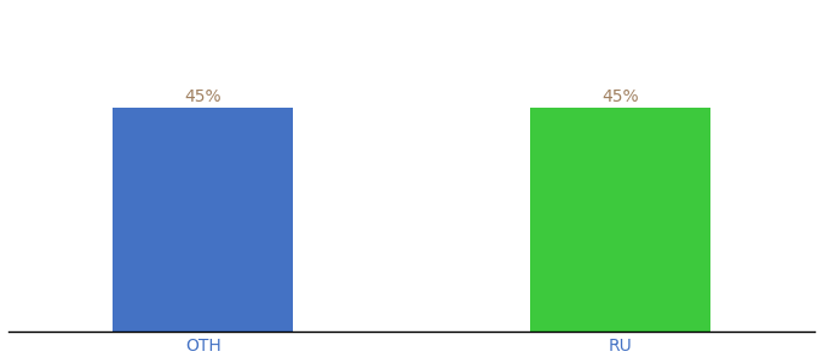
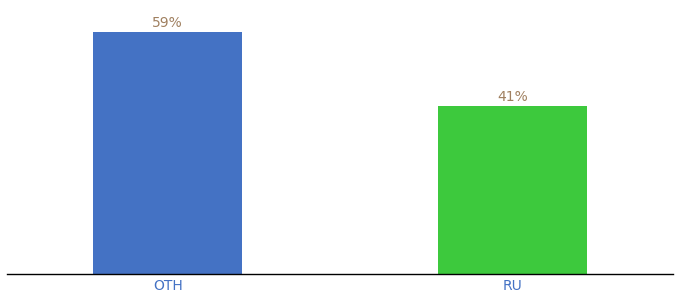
OTH: 45% -> 59%
RU: 45% -> 41%
